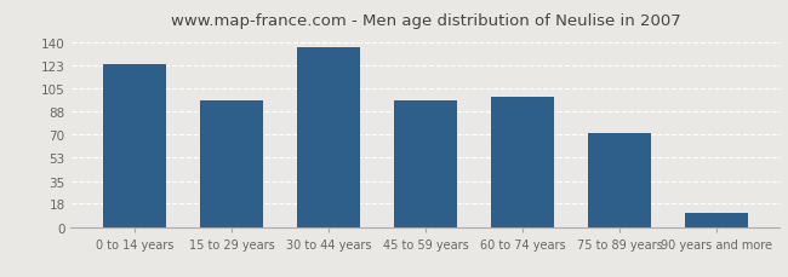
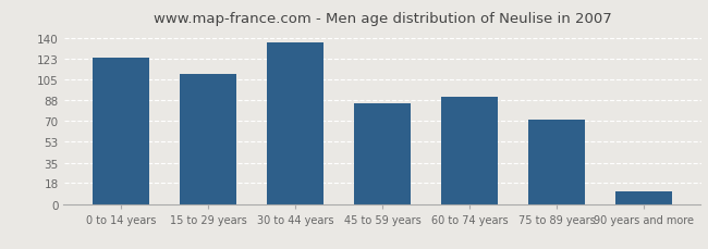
15 to 29 years: 96 -> 110
45 to 59 years: 96 -> 85
60 to 74 years: 99 -> 91
